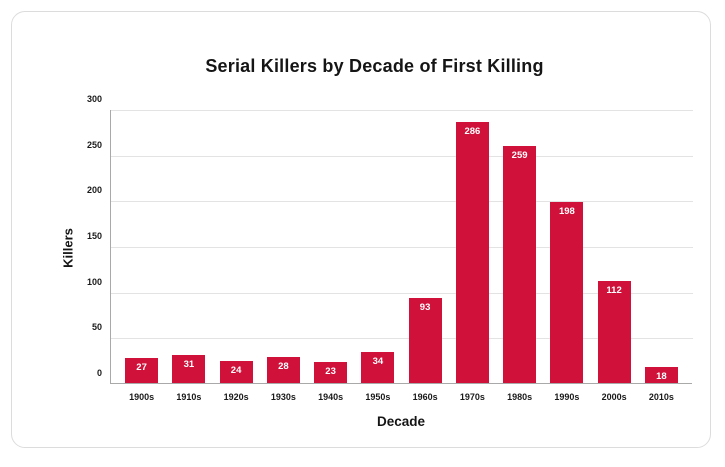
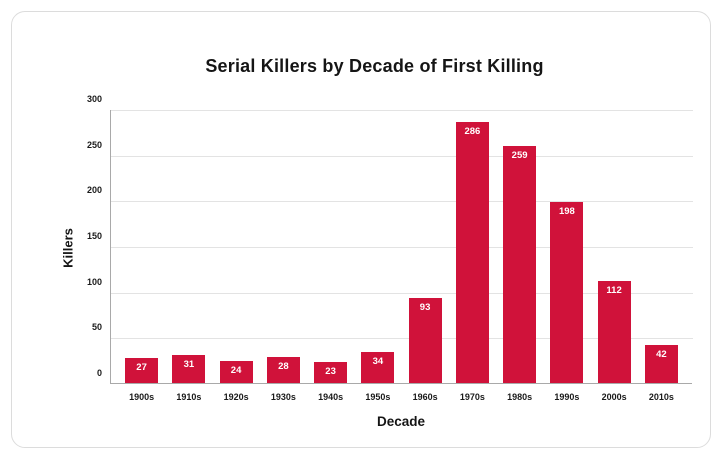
2010s: 18 -> 42
